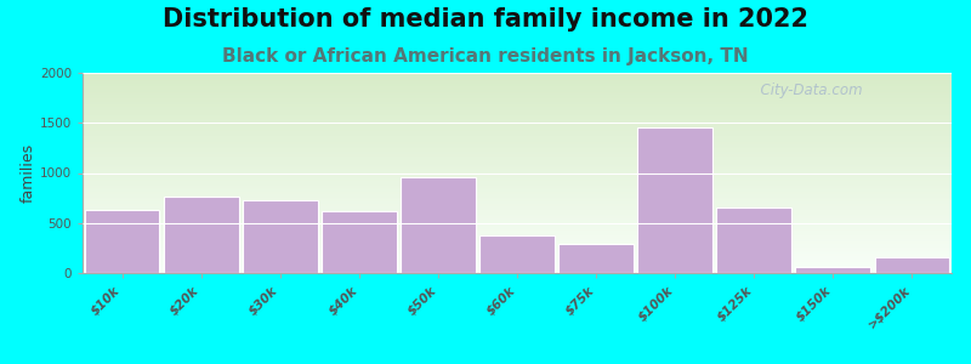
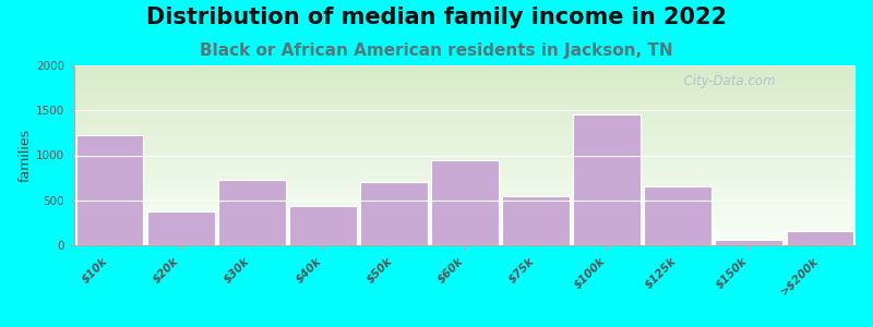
$10k: 620 -> 1220
$20k: 760 -> 380
$40k: 620 -> 440
$50k: 960 -> 700
$60k: 370 -> 940
$75k: 290 -> 540
